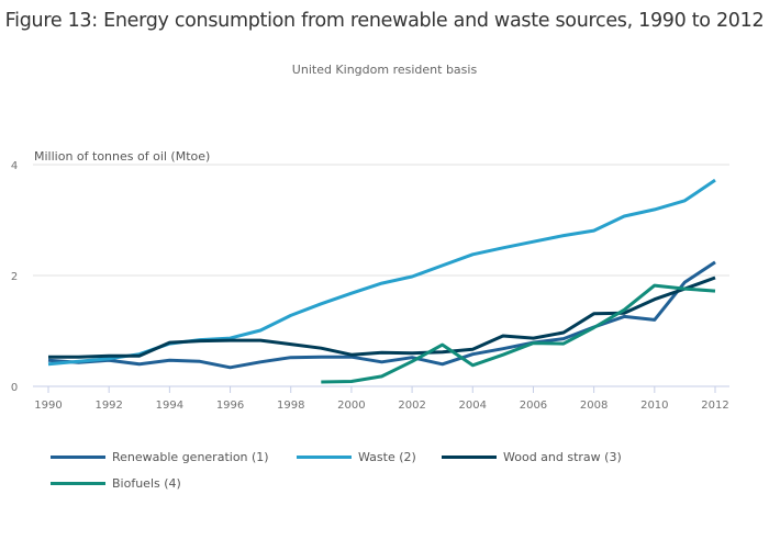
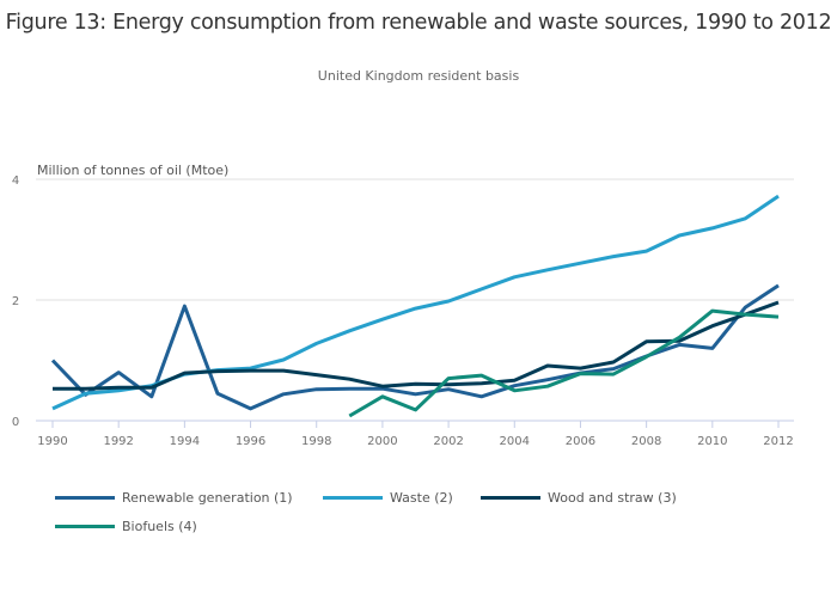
Renewable generation (1)/1990: 0.5 -> 1.0
Waste (2)/1990: 0.4 -> 0.2
Renewable generation (1)/1992: 0.5 -> 0.8
Renewable generation (1)/1994: 0.5 -> 1.9
Renewable generation (1)/1996: 0.3 -> 0.2
Biofuels (4)/2000: 0.1 -> 0.4
Biofuels (4)/2002: 0.5 -> 0.7
Biofuels (4)/2004: 0.4 -> 0.5
